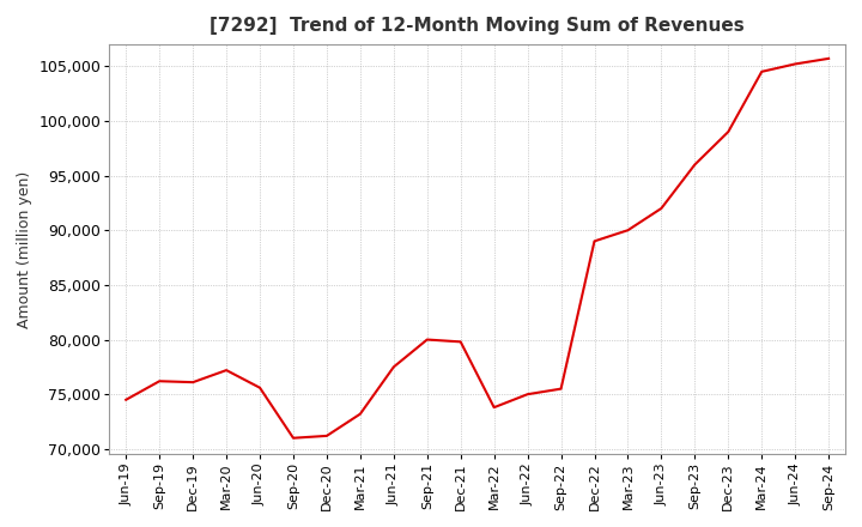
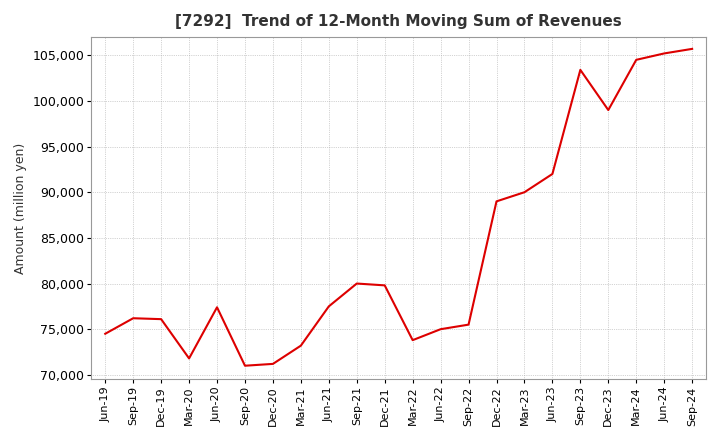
Mar-20: 77,200 -> 71,800
Jun-20: 75,600 -> 77,400
Sep-23: 96,000 -> 103,400
